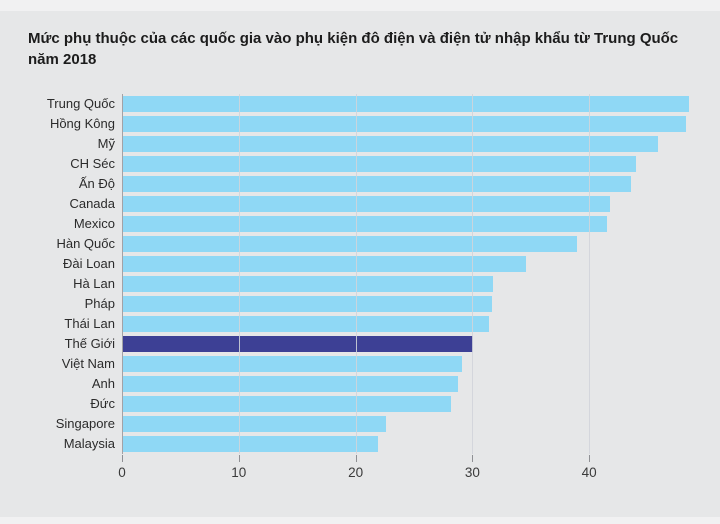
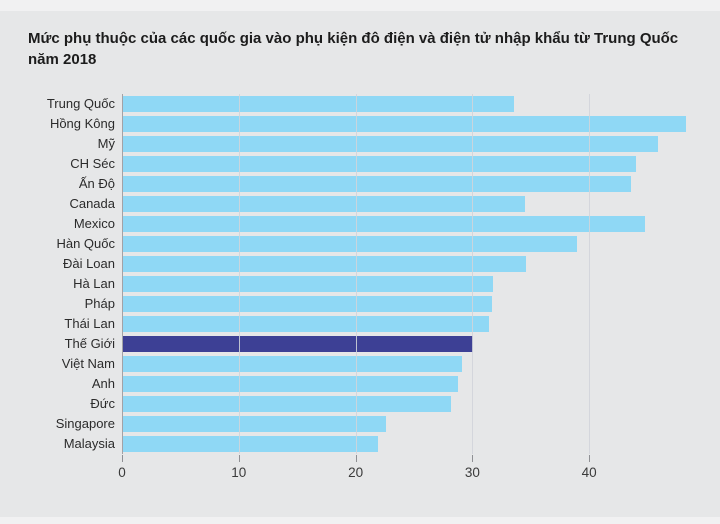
Trung Quốc: 48.5 -> 33.5
Canada: 41.7 -> 34.4
Mexico: 41.4 -> 44.7
